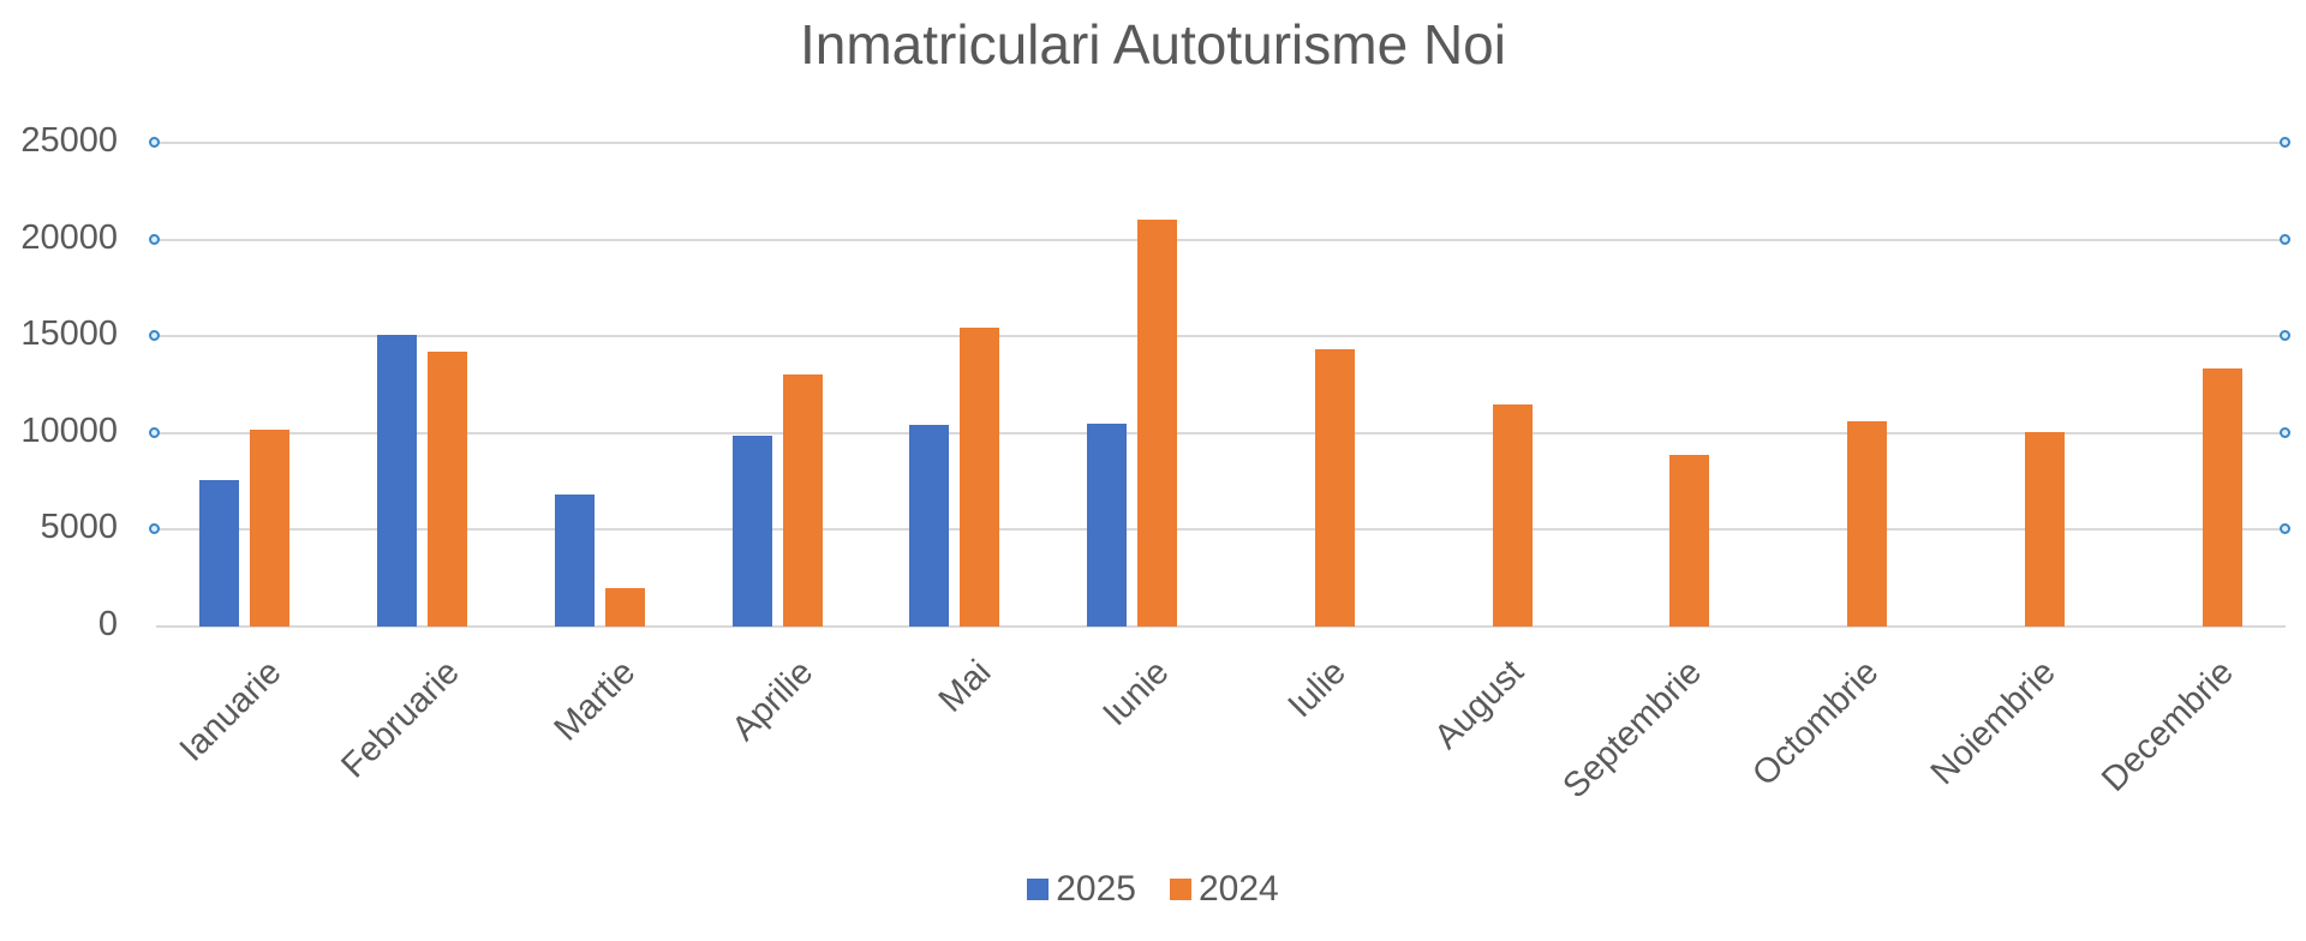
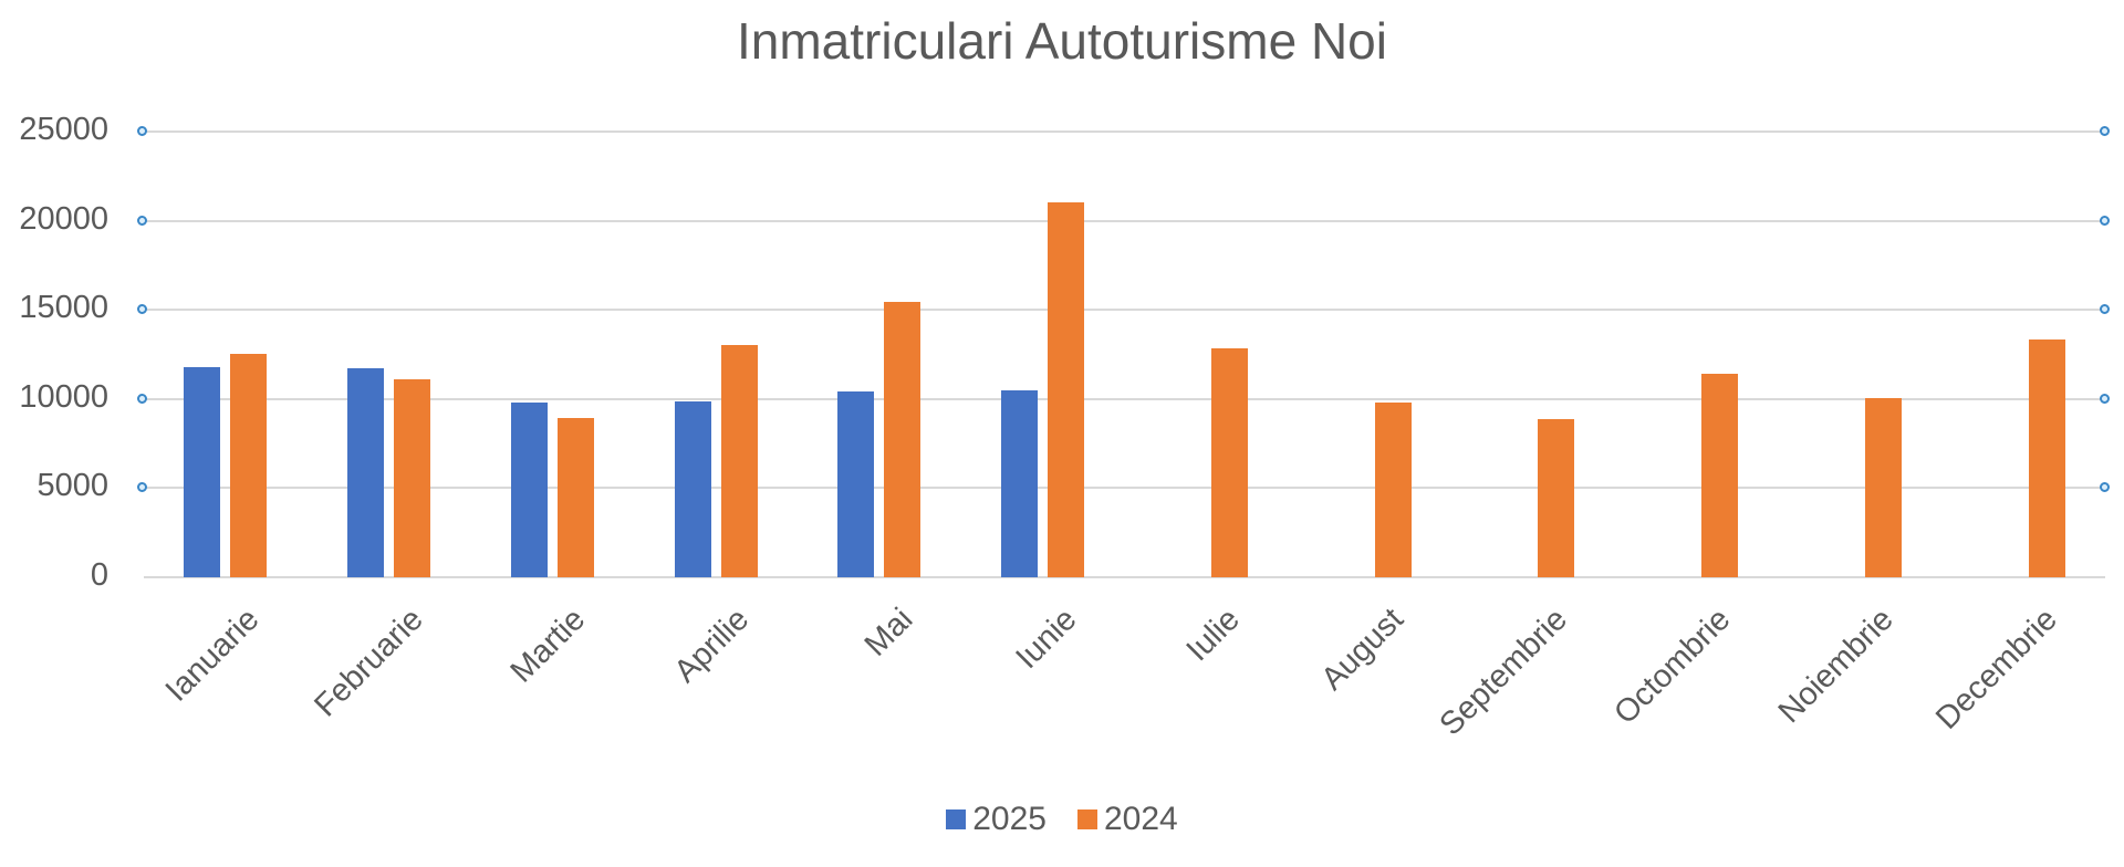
2025/Ianuarie: 7600 -> 11800
2024/Ianuarie: 10200 -> 12500
2025/Februarie: 15100 -> 11700
2024/Februarie: 14200 -> 11100
2025/Martie: 6800 -> 9800
2024/Martie: 2000 -> 8900
2024/Iulie: 14300 -> 12900
2024/August: 11500 -> 9800
2024/Octombrie: 10600 -> 11400
